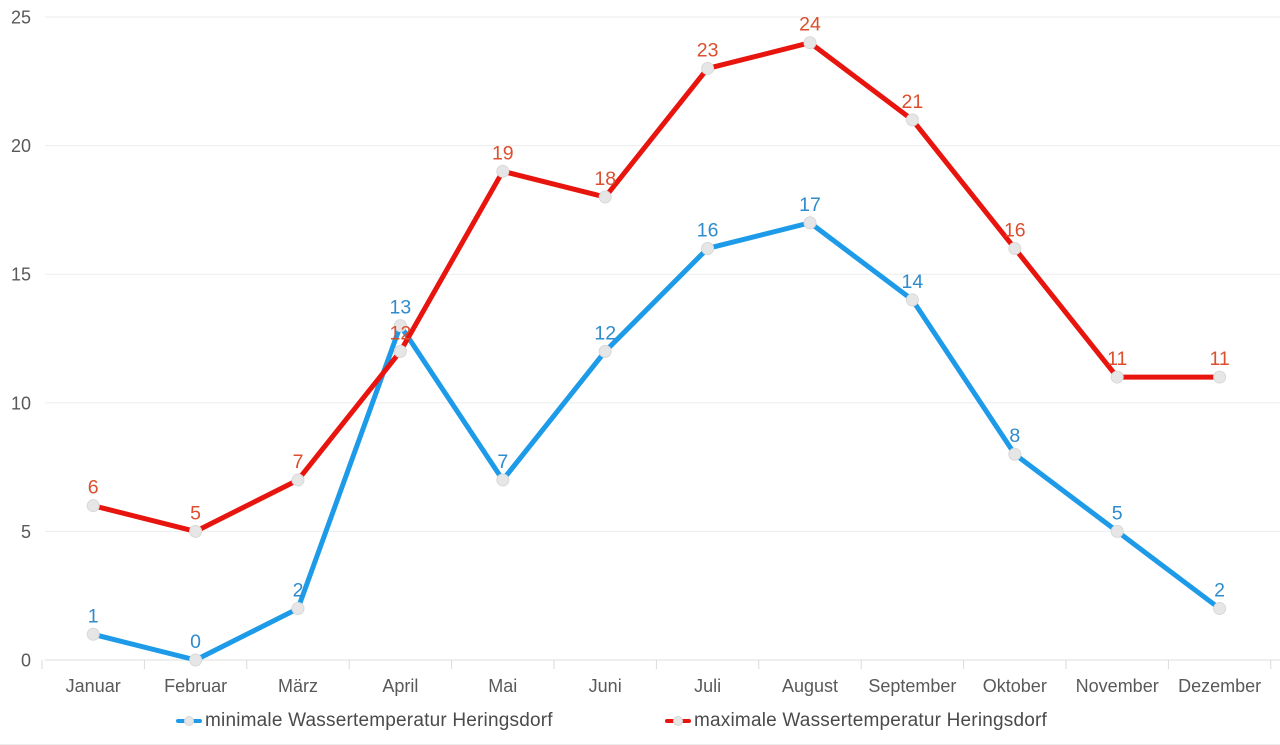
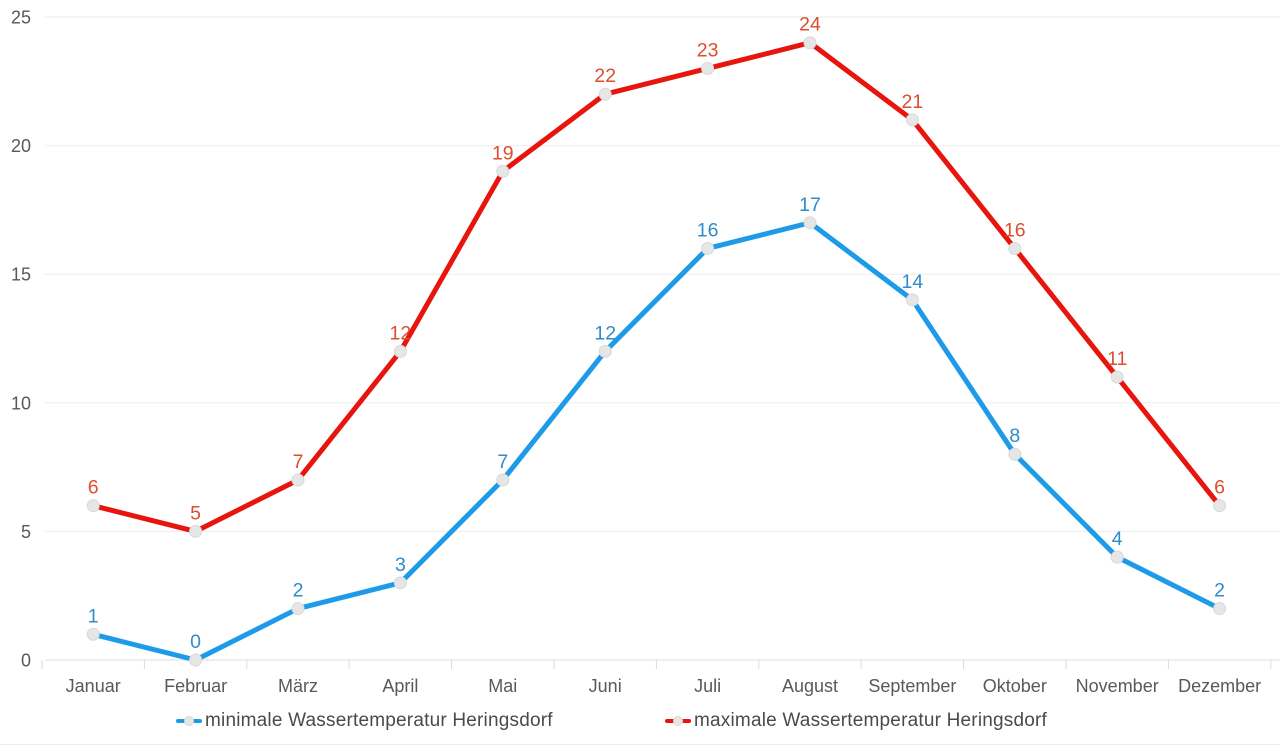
minimale Wassertemperatur Heringsdorf/April: 13 -> 3
maximale Wassertemperatur Heringsdorf/Juni: 18 -> 22
minimale Wassertemperatur Heringsdorf/November: 5 -> 4
maximale Wassertemperatur Heringsdorf/Dezember: 11 -> 6
